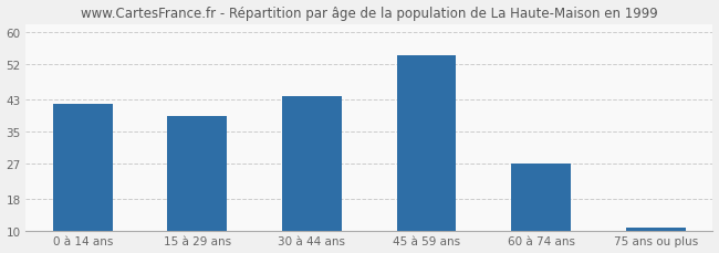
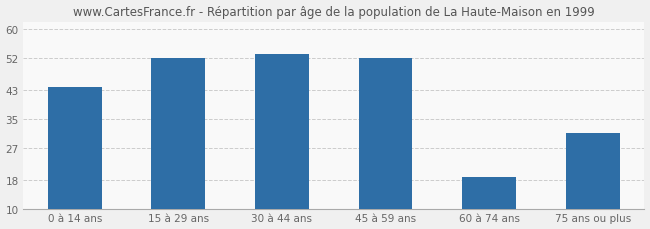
0 à 14 ans: 42 -> 44
15 à 29 ans: 39 -> 52
30 à 44 ans: 44 -> 53
45 à 59 ans: 54 -> 52
60 à 74 ans: 27 -> 19
75 ans ou plus: 11 -> 31
